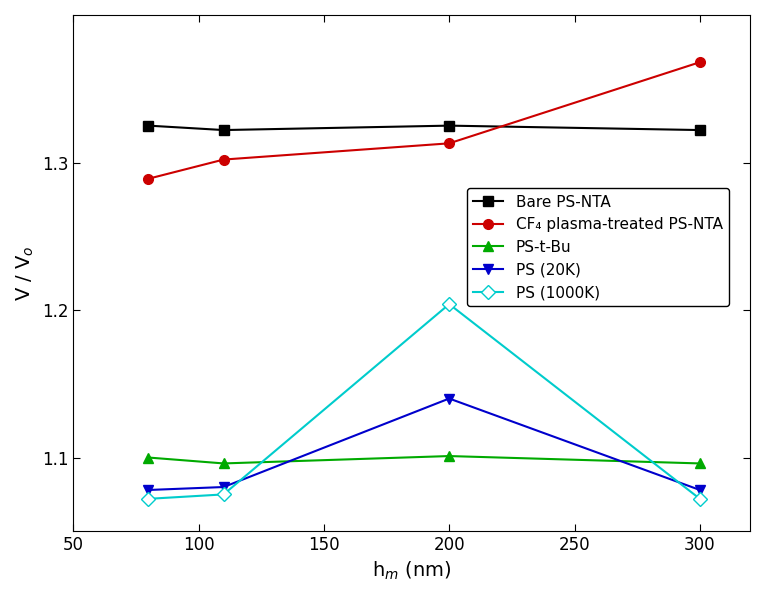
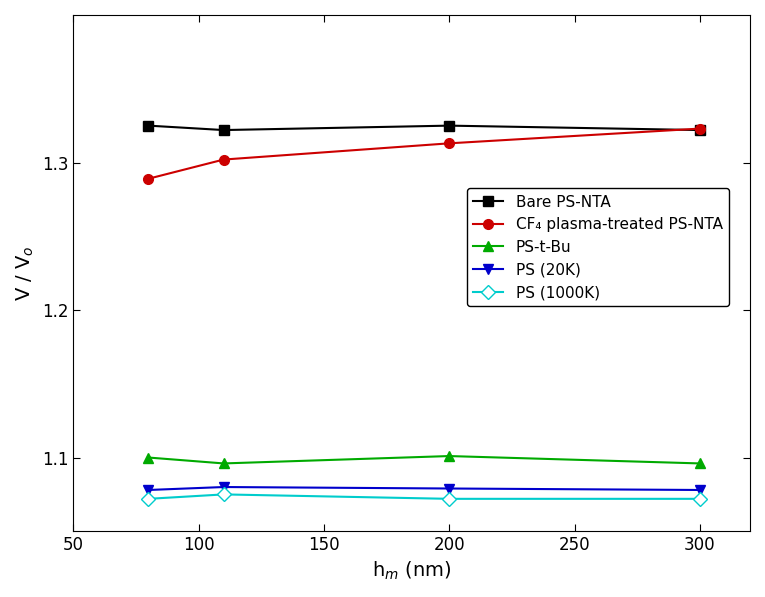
PS (20K)/200: 1.140 -> 1.079
PS (1000K)/200: 1.204 -> 1.072
CF₄ plasma-treated PS-NTA/300: 1.368 -> 1.323
